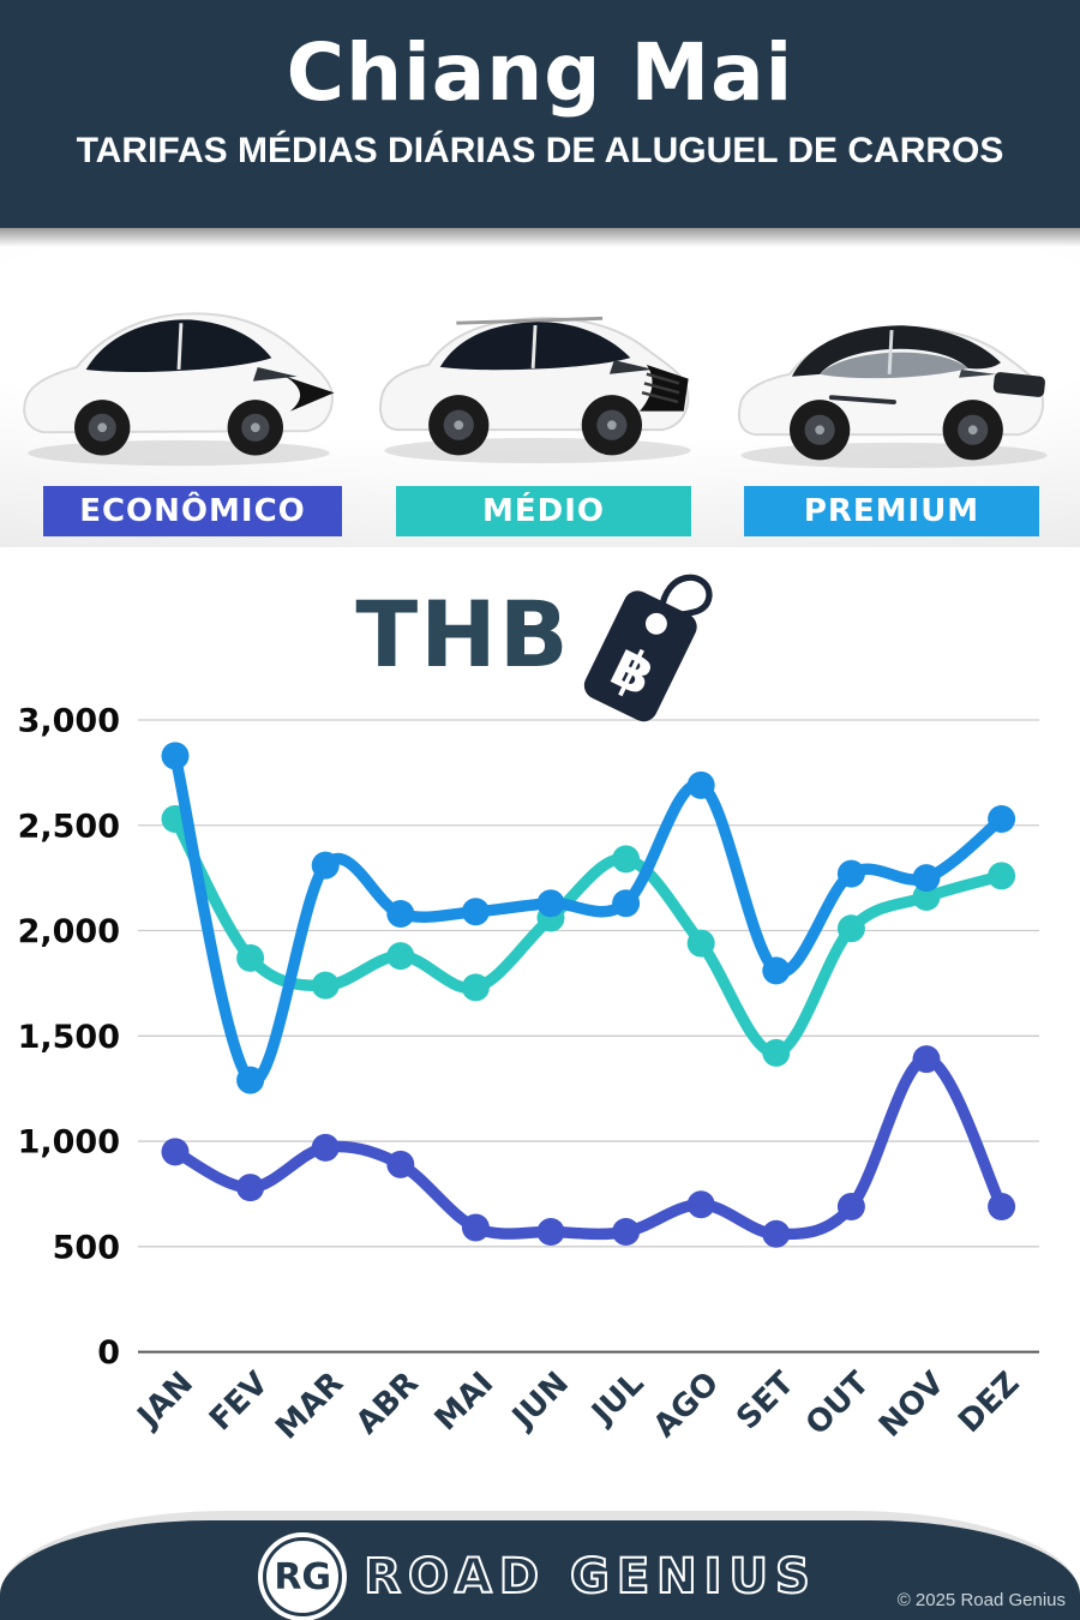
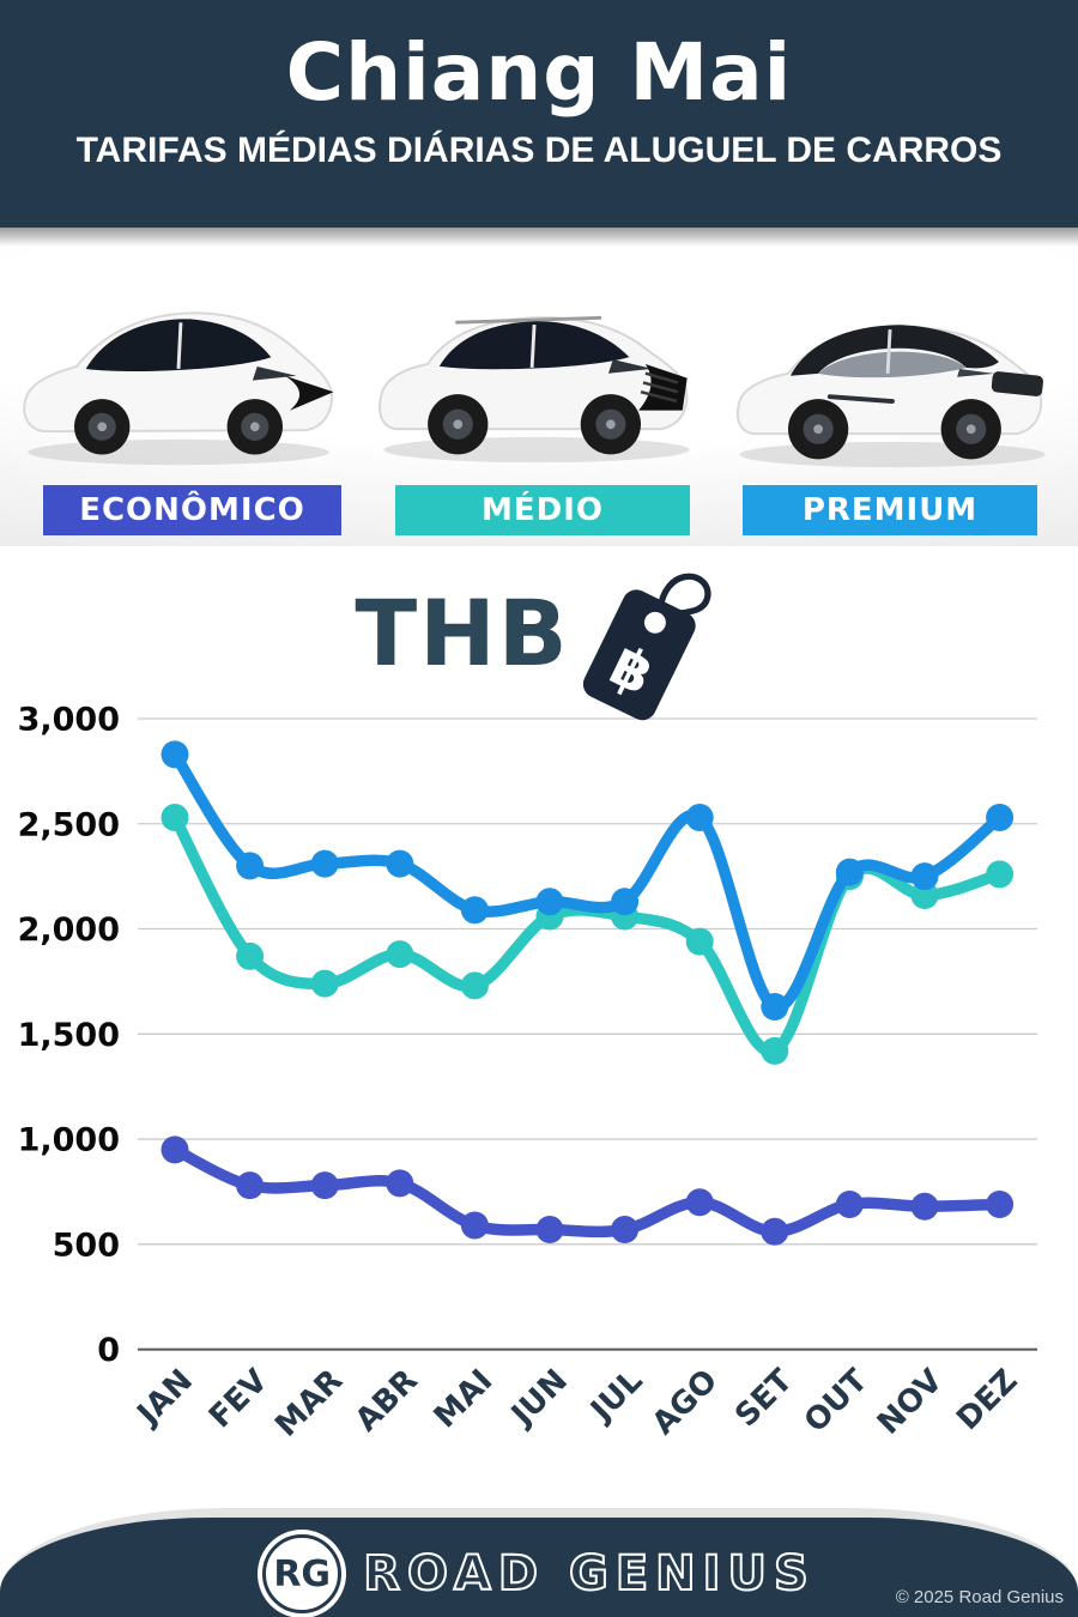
PREMIUM/FEV: 1290 -> 2300
ECONÔMICO/MAR: 970 -> 780
PREMIUM/ABR: 2080 -> 2310
ECONÔMICO/ABR: 890 -> 790
MÉDIO/JUL: 2340 -> 2060
PREMIUM/AGO: 2690 -> 2530
PREMIUM/SET: 1810 -> 1630
MÉDIO/OUT: 2010 -> 2250
ECONÔMICO/NOV: 1390 -> 680
